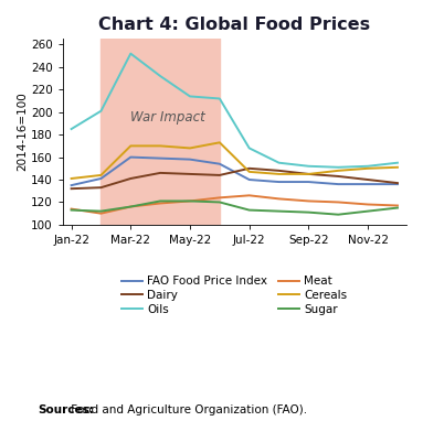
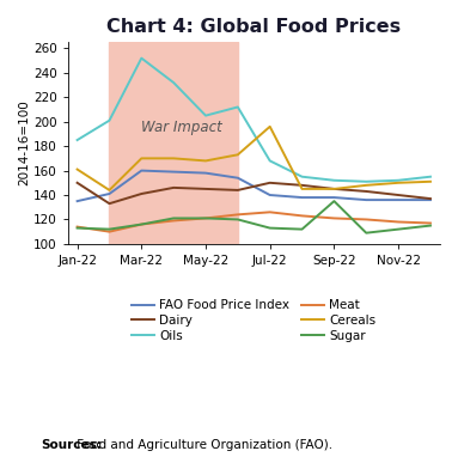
Dairy/Jan-22: 132 -> 150
Cereals/Jan-22: 141 -> 161
Oils/May-22: 214 -> 205
Cereals/Jul-22: 147 -> 196
Sugar/Sep-22: 111 -> 135
